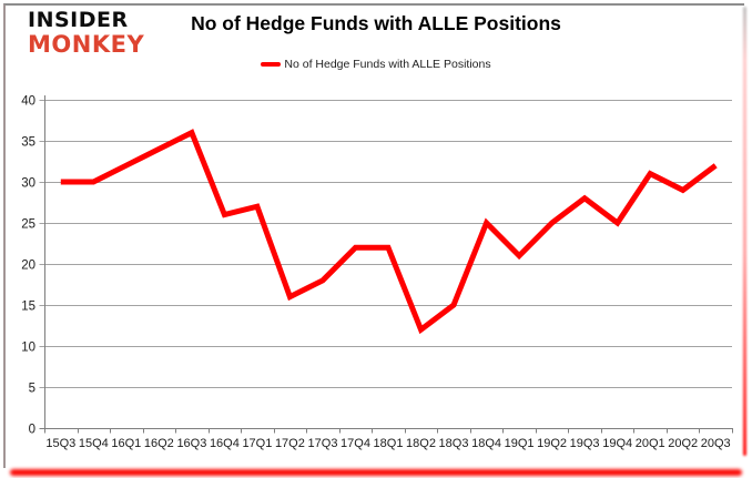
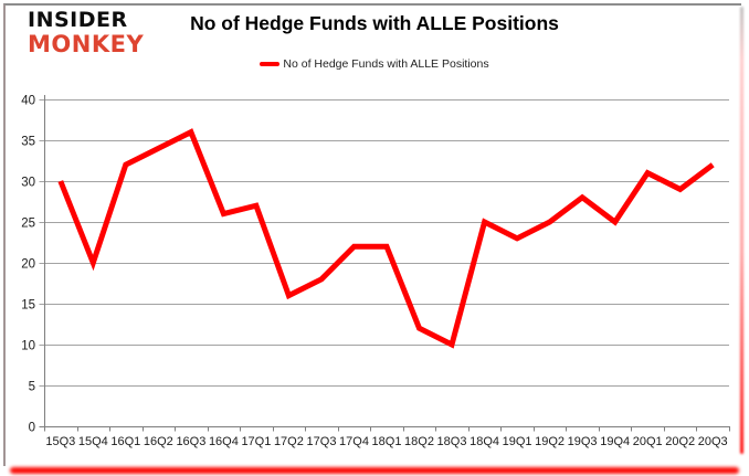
15Q4: 30 -> 20
18Q3: 15 -> 10
19Q1: 21 -> 23
